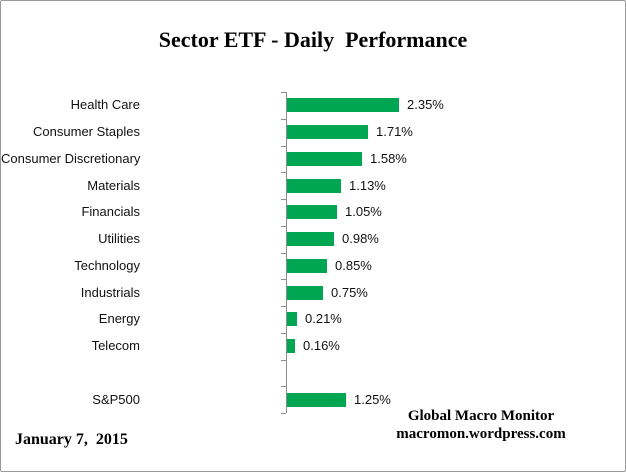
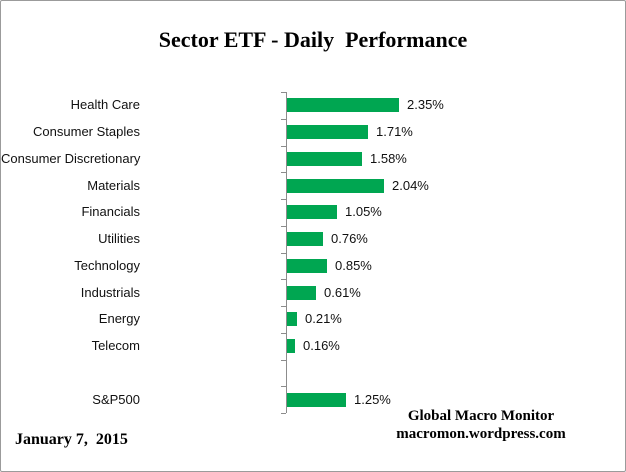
Materials: 1.13% -> 2.04%
Utilities: 0.98% -> 0.76%
Industrials: 0.75% -> 0.61%
